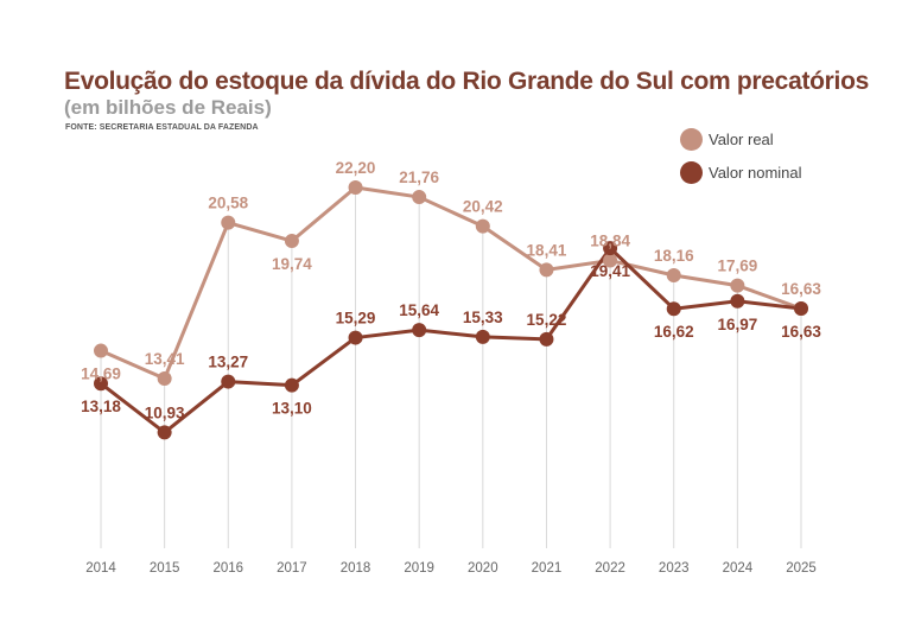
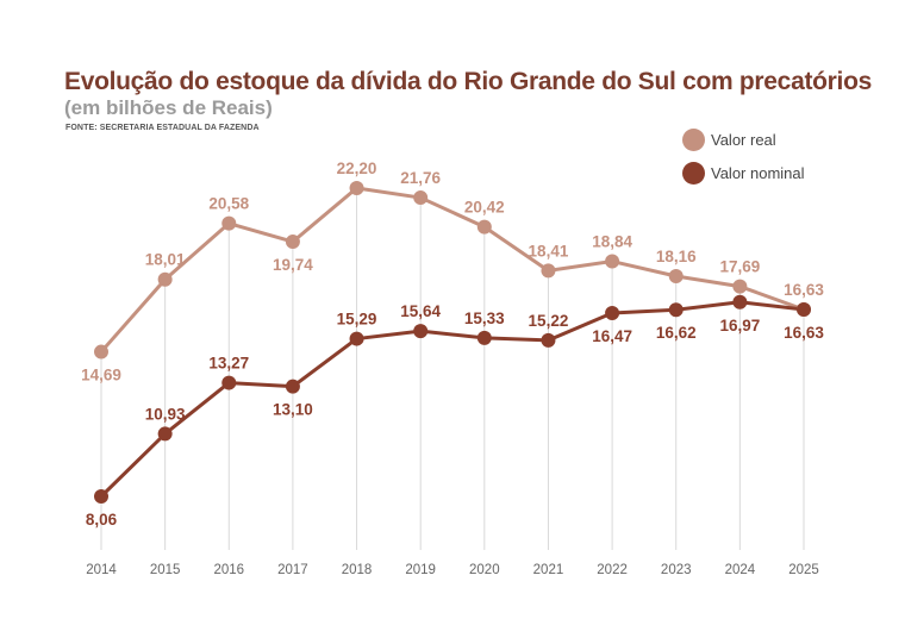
Valor nominal/2014: 13,18 -> 8,06
Valor real/2015: 13,41 -> 18,01
Valor nominal/2022: 19,41 -> 16,47
